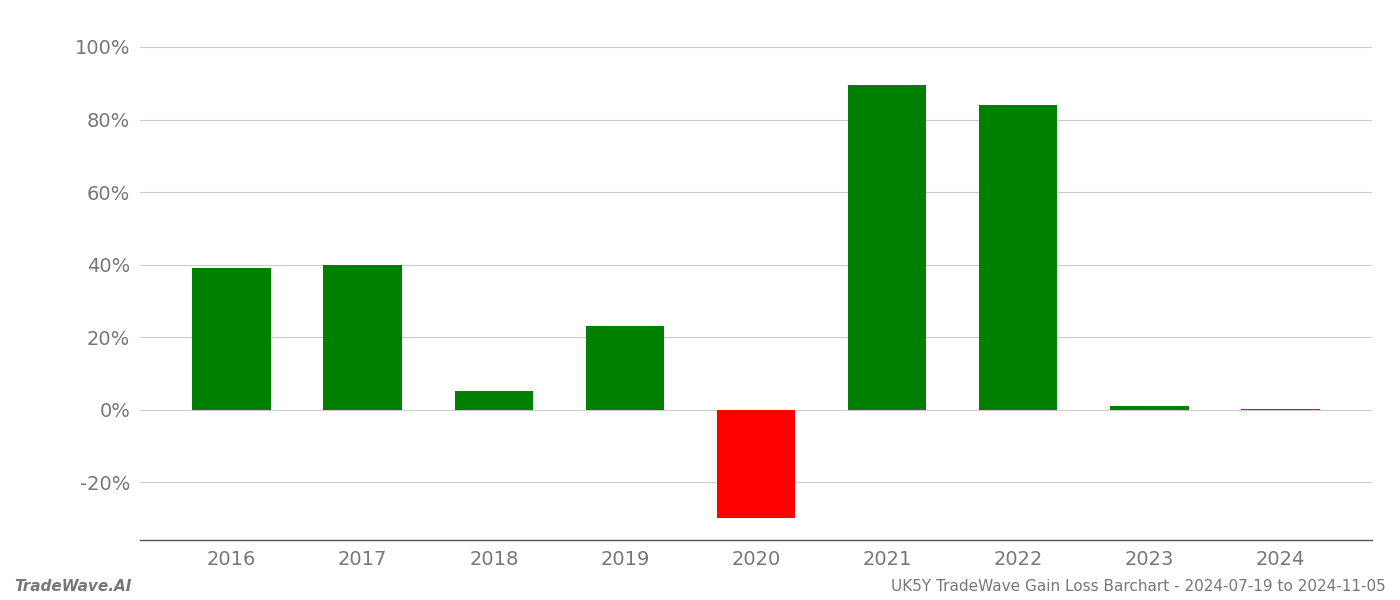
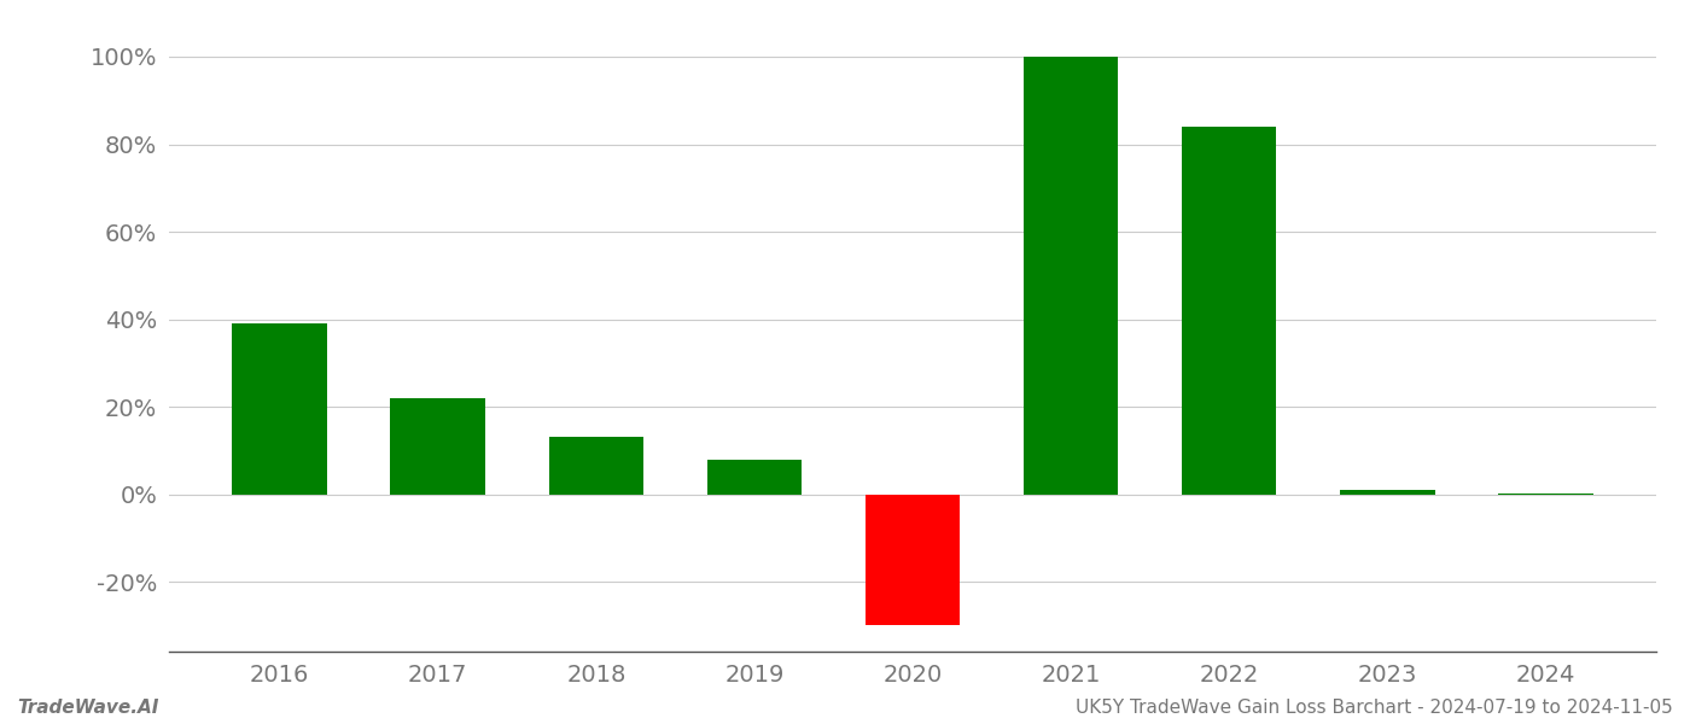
2017: 40.0% -> 22.0%
2018: 5.0% -> 13.0%
2019: 23.0% -> 8.0%
2021: 89.5% -> 100.0%
